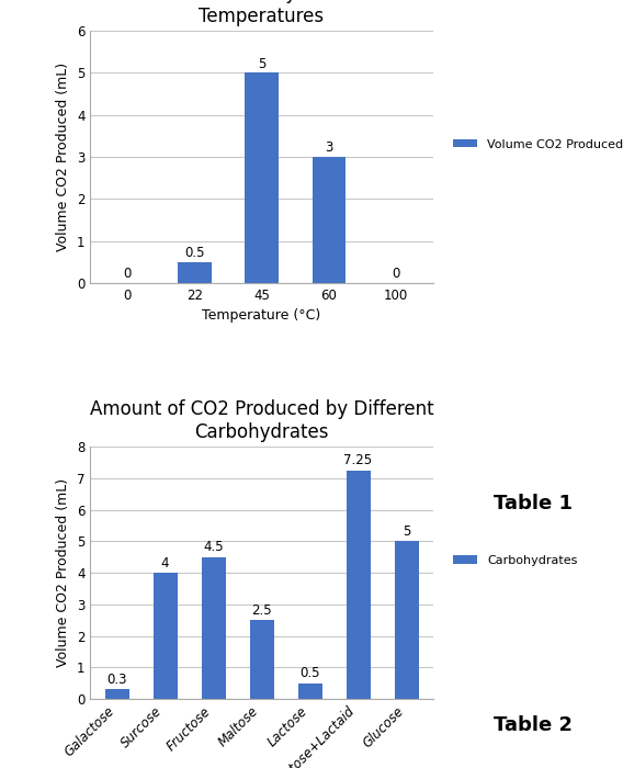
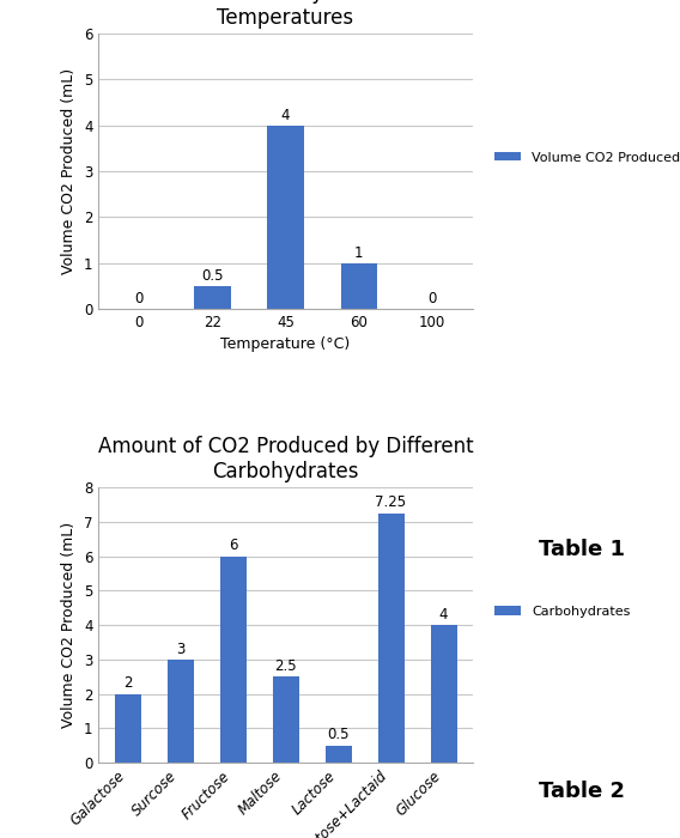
45: 5 -> 4
60: 3 -> 1
Amount of CO2 Produced by Different Carbohydrates/Galactose: 0.3 -> 2
Amount of CO2 Produced by Different Carbohydrates/Surcose: 4 -> 3
Amount of CO2 Produced by Different Carbohydrates/Fructose: 4.5 -> 6
Amount of CO2 Produced by Different Carbohydrates/Glucose: 5 -> 4
